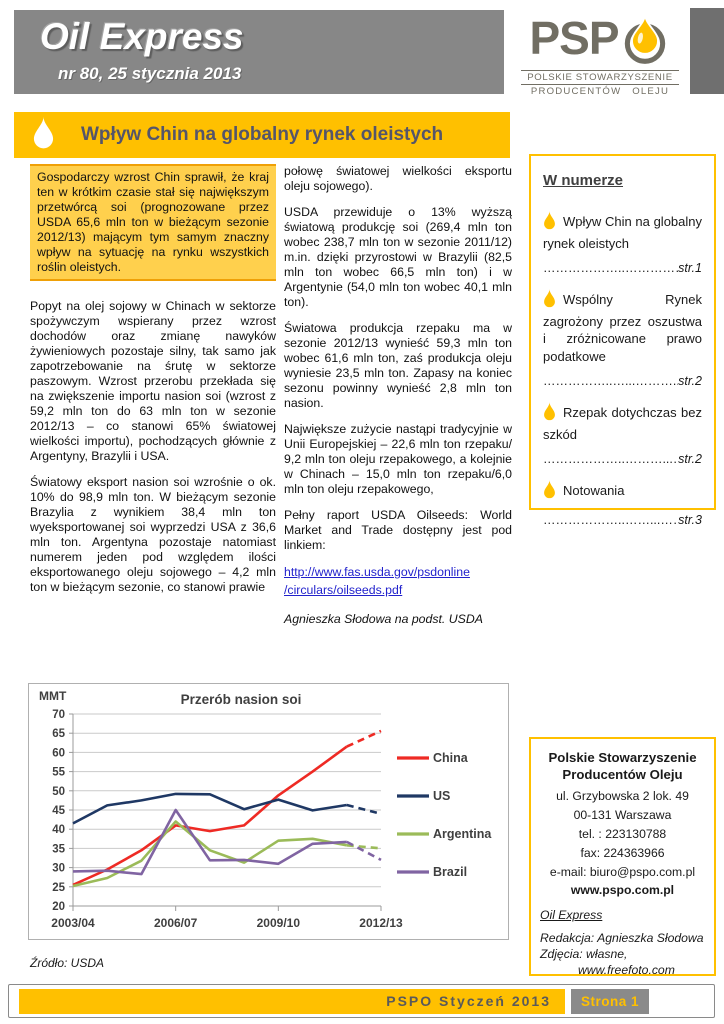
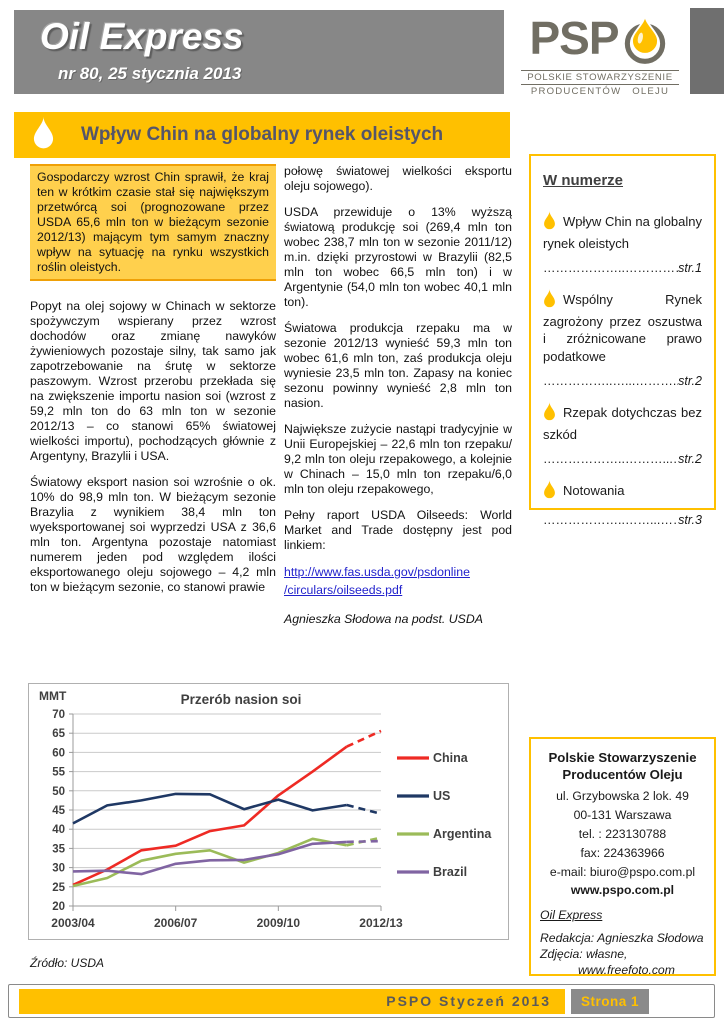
China/2006/07: 41 -> 36
Argentina/2006/07: 42 -> 34
Brazil/2006/07: 45 -> 31
Argentina/2009/10: 37 -> 34
Brazil/2009/10: 31 -> 34
Argentina/2012/13: 35 -> 38
Brazil/2012/13: 32 -> 37
